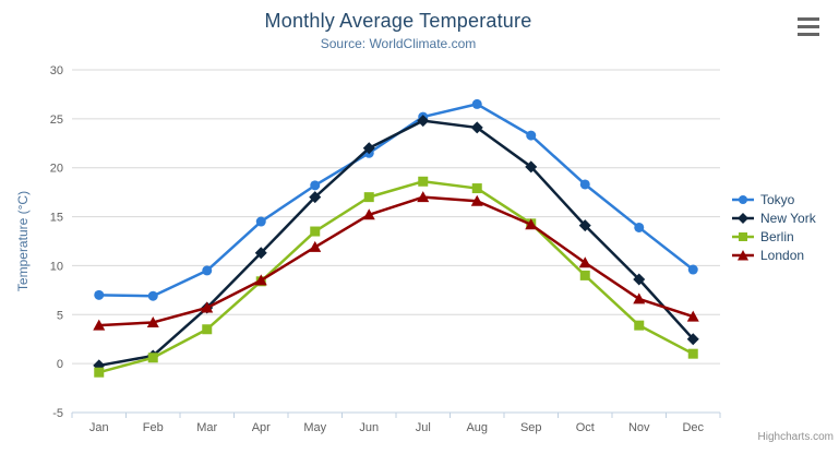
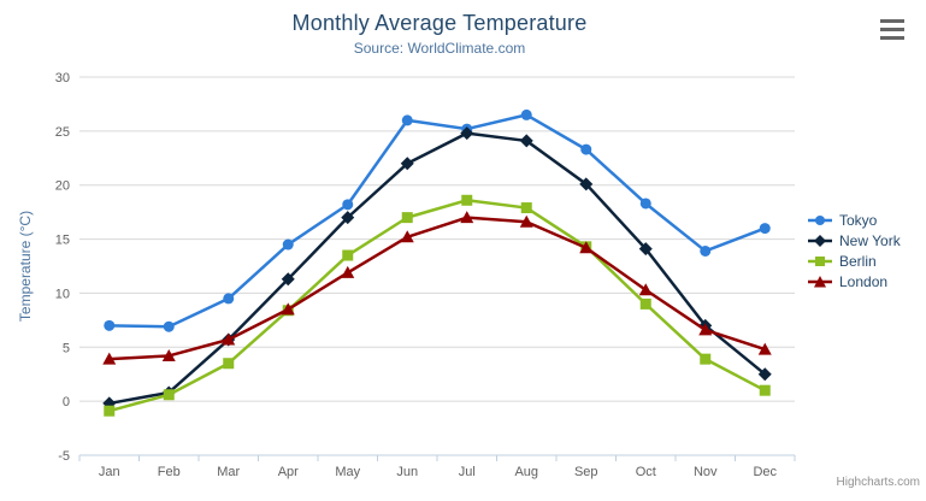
Tokyo/Jun: 22 -> 26
New York/Nov: 9 -> 7
Tokyo/Dec: 10 -> 16
